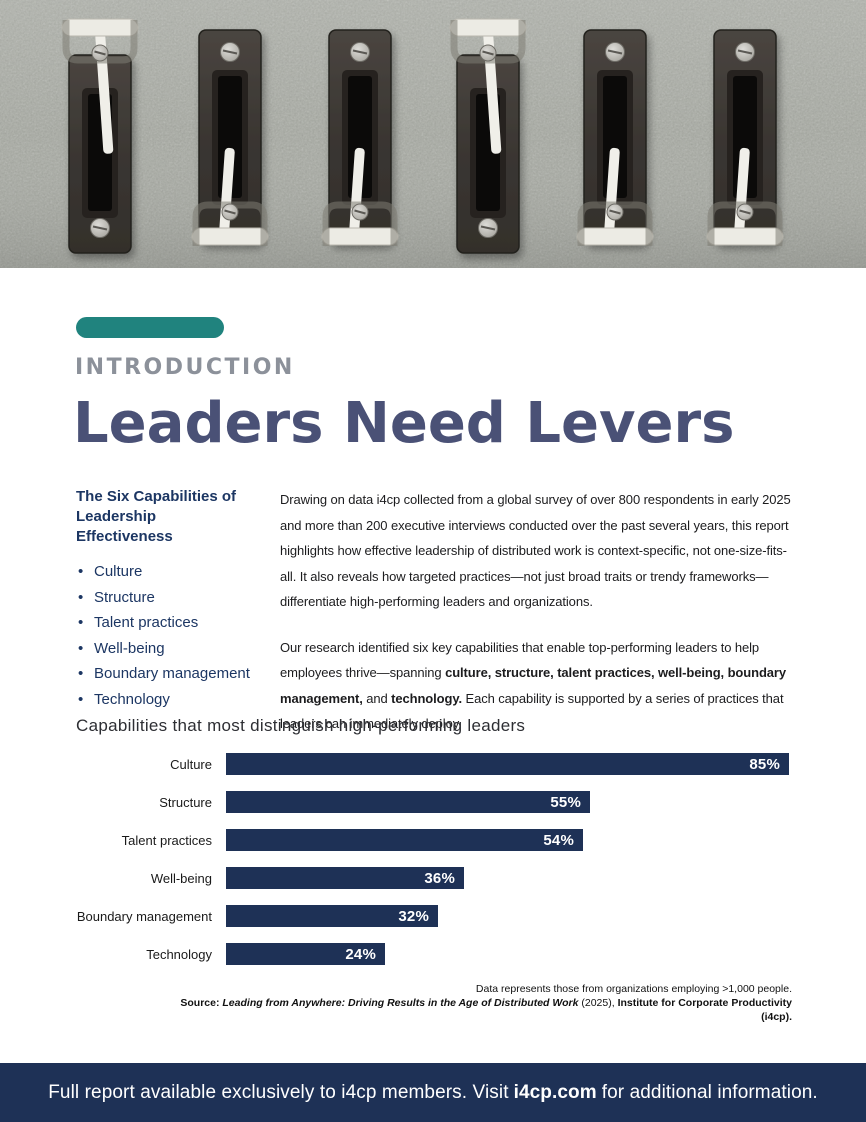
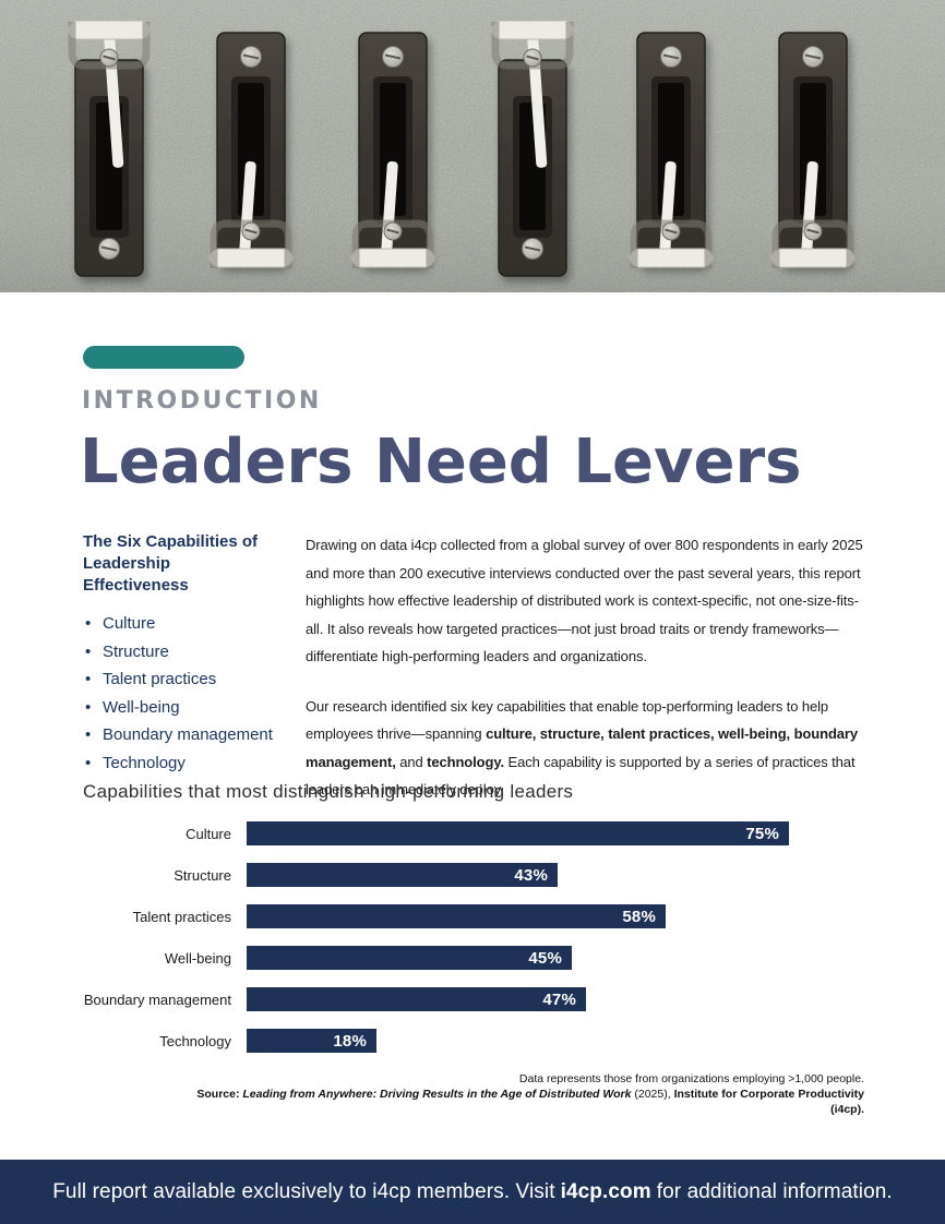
Culture: 85% -> 75%
Structure: 55% -> 43%
Talent practices: 54% -> 58%
Well-being: 36% -> 45%
Boundary management: 32% -> 47%
Technology: 24% -> 18%
